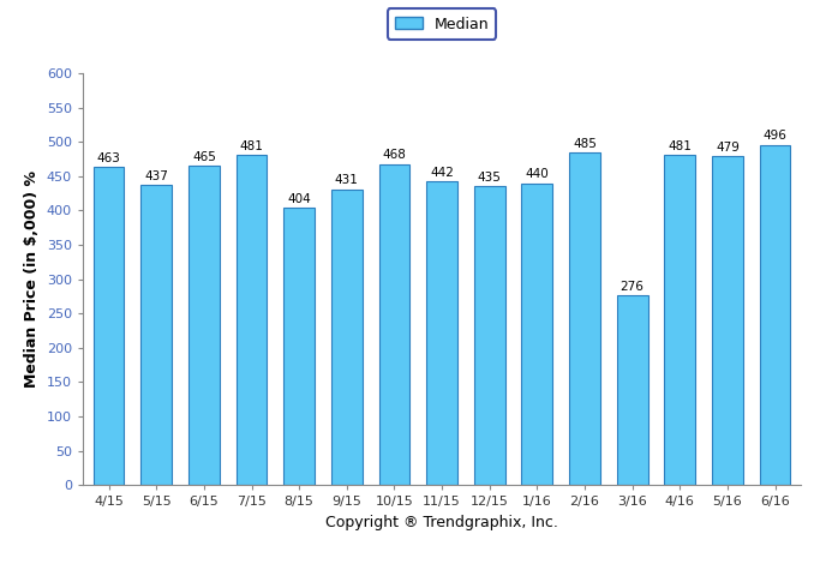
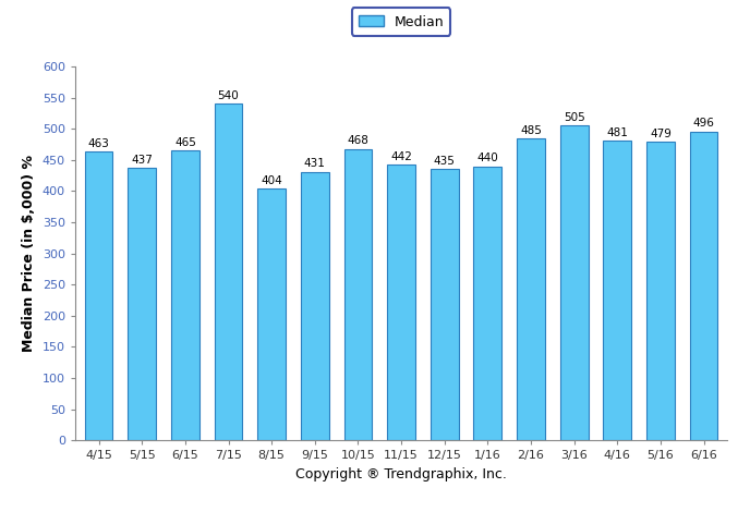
7/15: 481 -> 540
3/16: 276 -> 505
